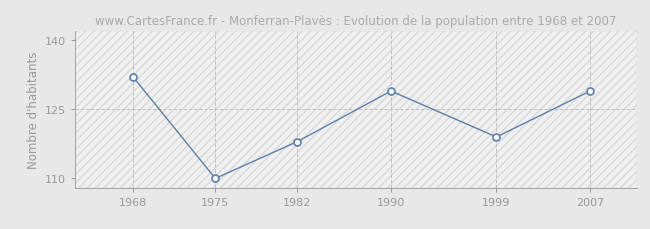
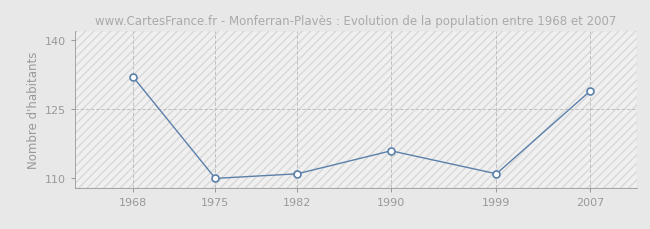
1982: 118 -> 111
1990: 129 -> 116
1999: 119 -> 111
